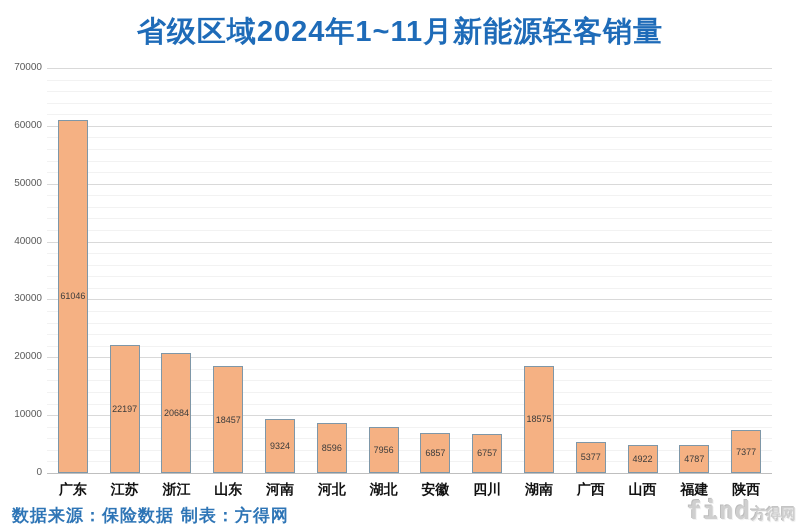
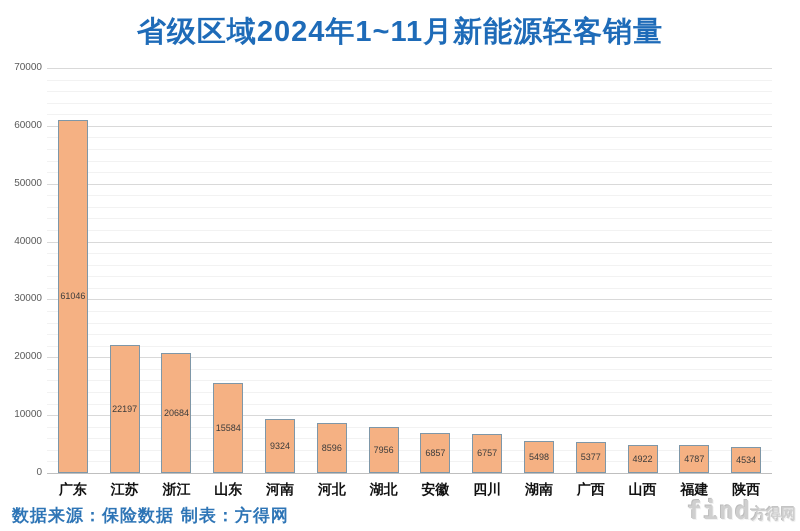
山东: 18457 -> 15584
湖南: 18575 -> 5498
陕西: 7377 -> 4534
